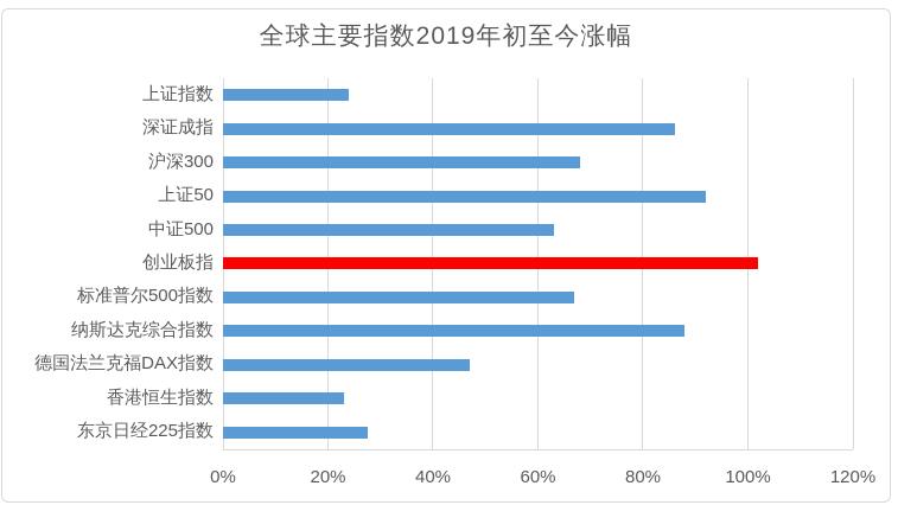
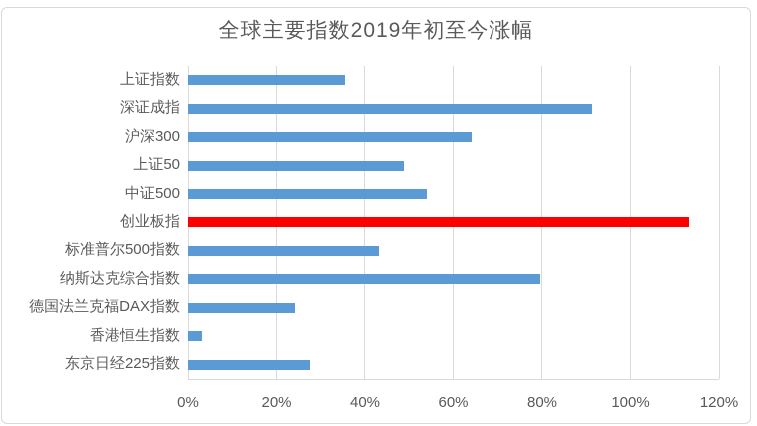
上证指数: 24% -> 35%
深证成指: 86% -> 91%
沪深300: 68% -> 64%
上证50: 92% -> 49%
中证500: 63% -> 54%
创业板指: 102% -> 113%
标准普尔500指数: 67% -> 43%
纳斯达克综合指数: 88% -> 80%
德国法兰克福DAX指数: 47% -> 24%
香港恒生指数: 23% -> 3%
